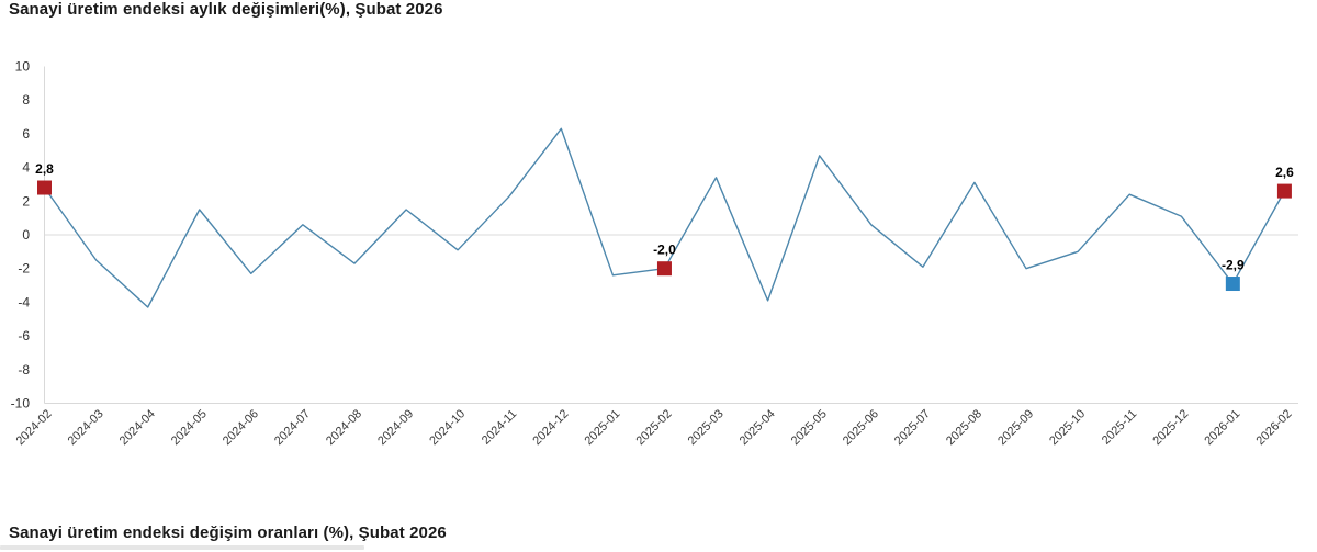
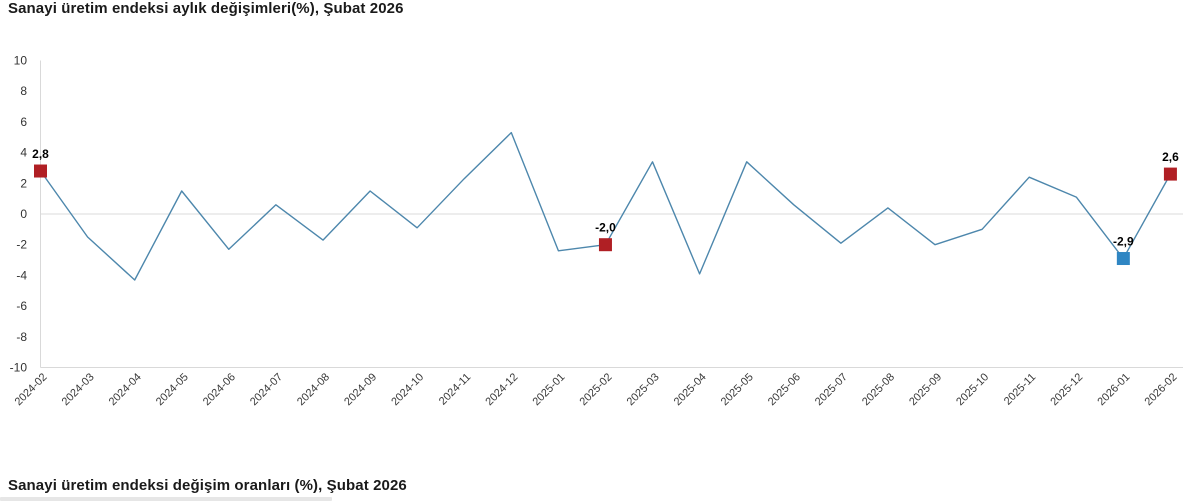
2024-12: 6.3 -> 5.3
2025-05: 4.7 -> 3.4
2025-08: 3.1 -> 0.4
